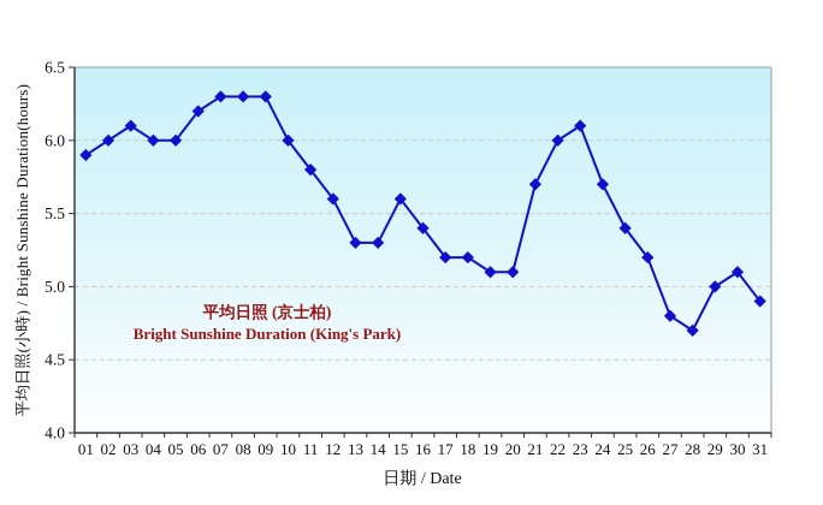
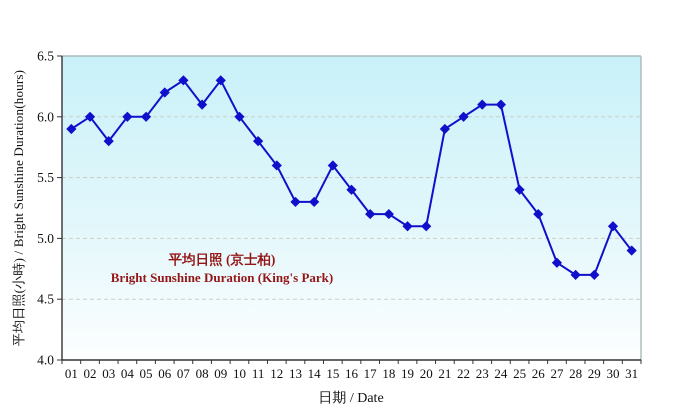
03: 6.1 -> 5.8
08: 6.3 -> 6.1
21: 5.7 -> 5.9
24: 5.7 -> 6.1
29: 5.0 -> 4.7
